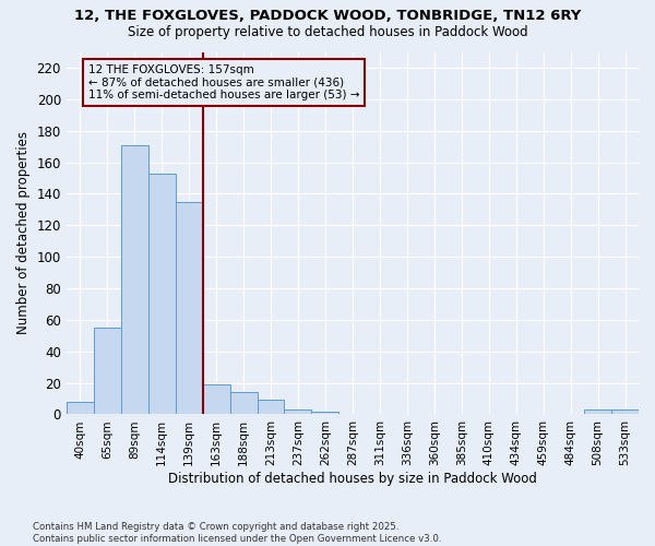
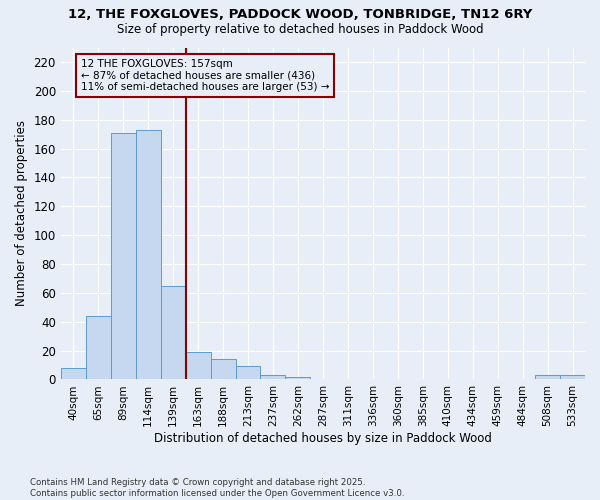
65sqm: 55 -> 44
114sqm: 153 -> 173
139sqm: 135 -> 65
